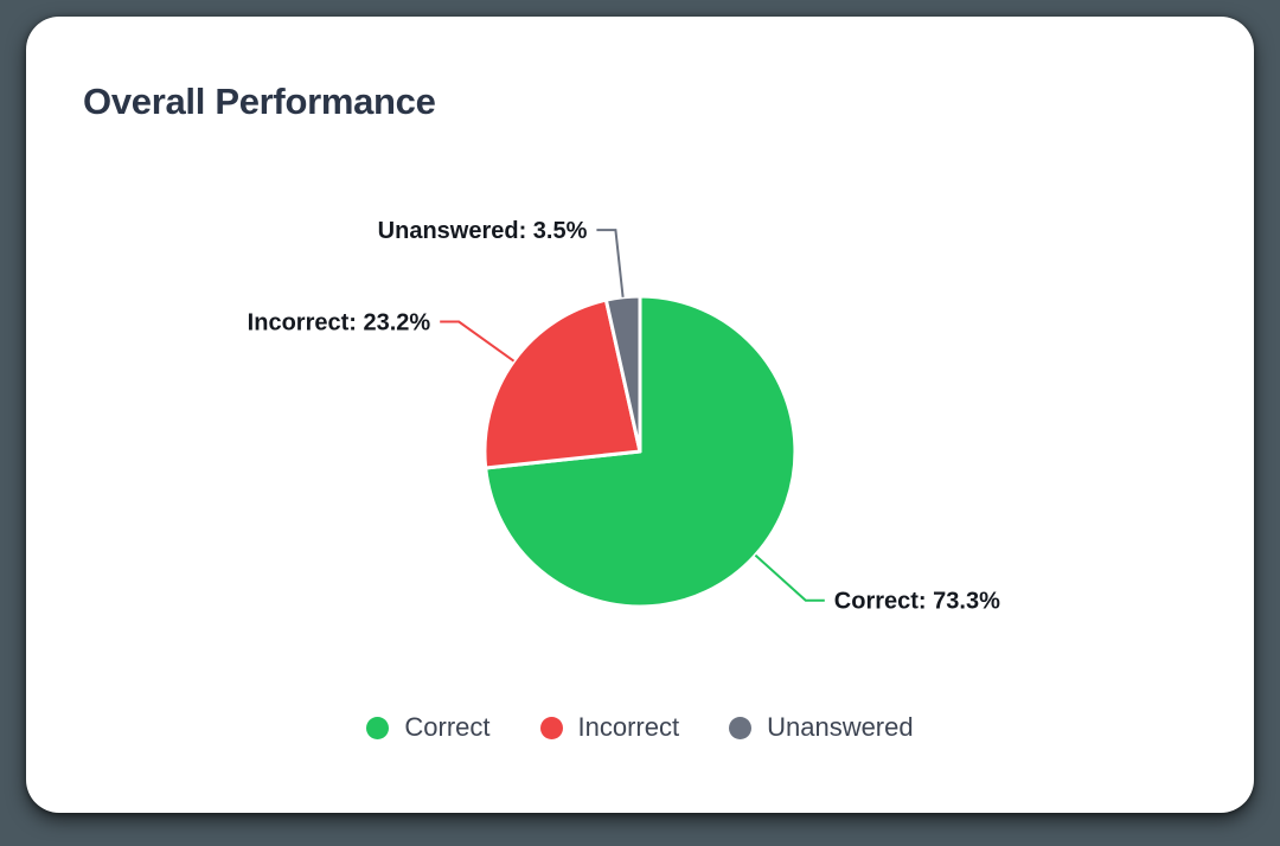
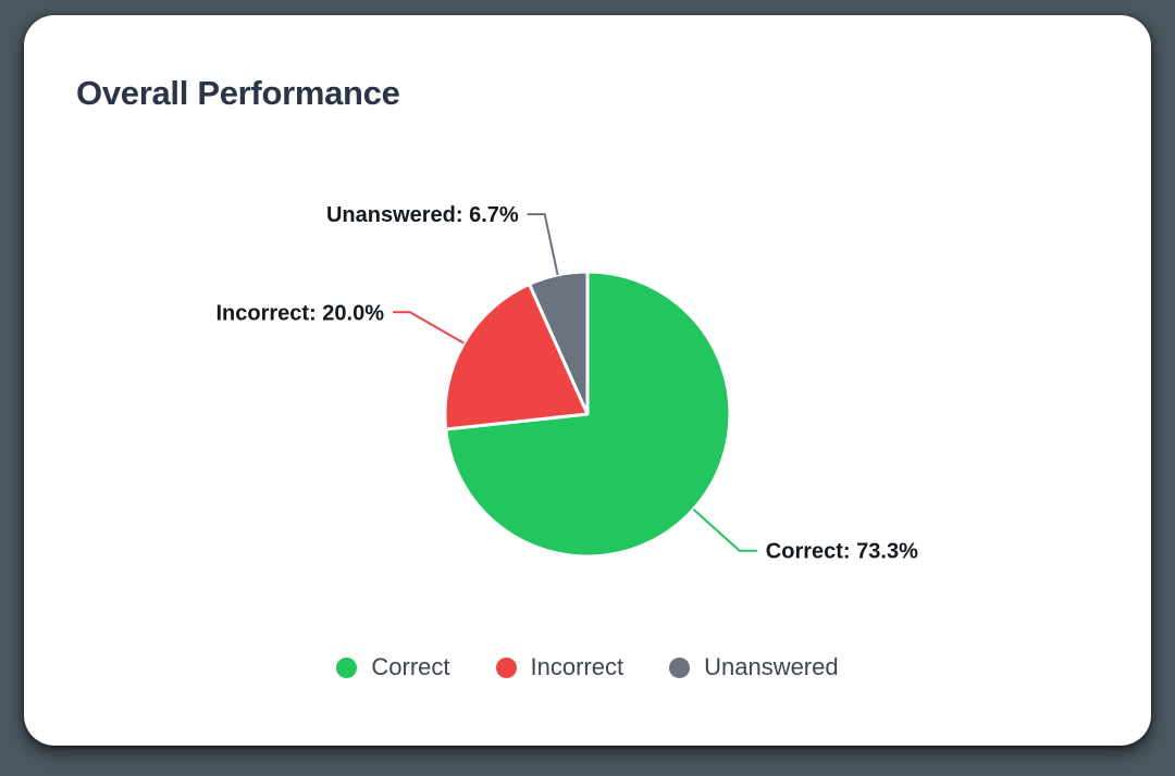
Incorrect: 23.2% -> 20.0%
Unanswered: 3.5% -> 6.7%
